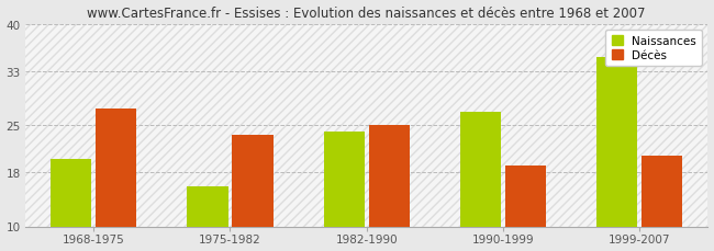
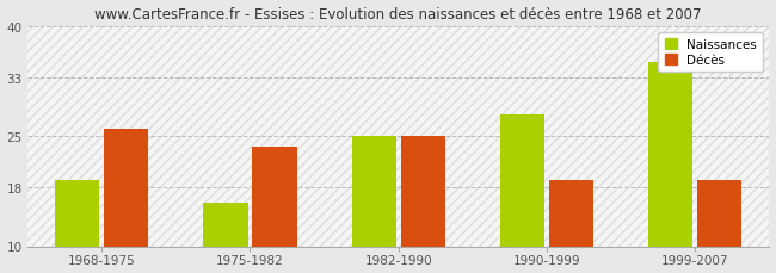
Naissances/1968-1975: 20 -> 19
Décès/1968-1975: 27.4 -> 26.0
Naissances/1982-1990: 24 -> 25
Naissances/1990-1999: 27 -> 28
Décès/1999-2007: 20.4 -> 19.0
